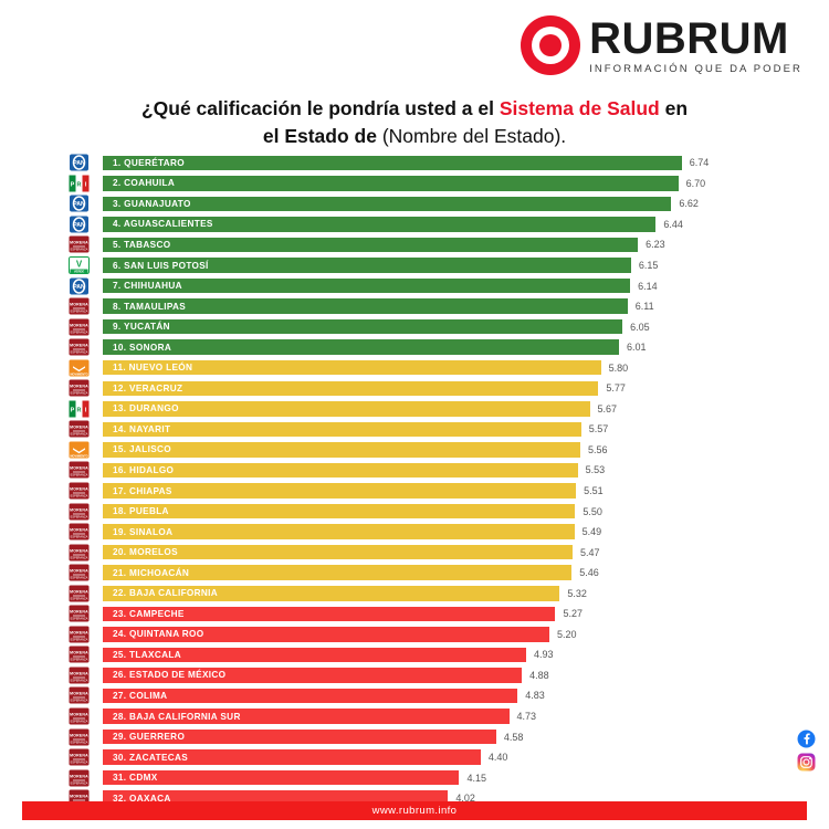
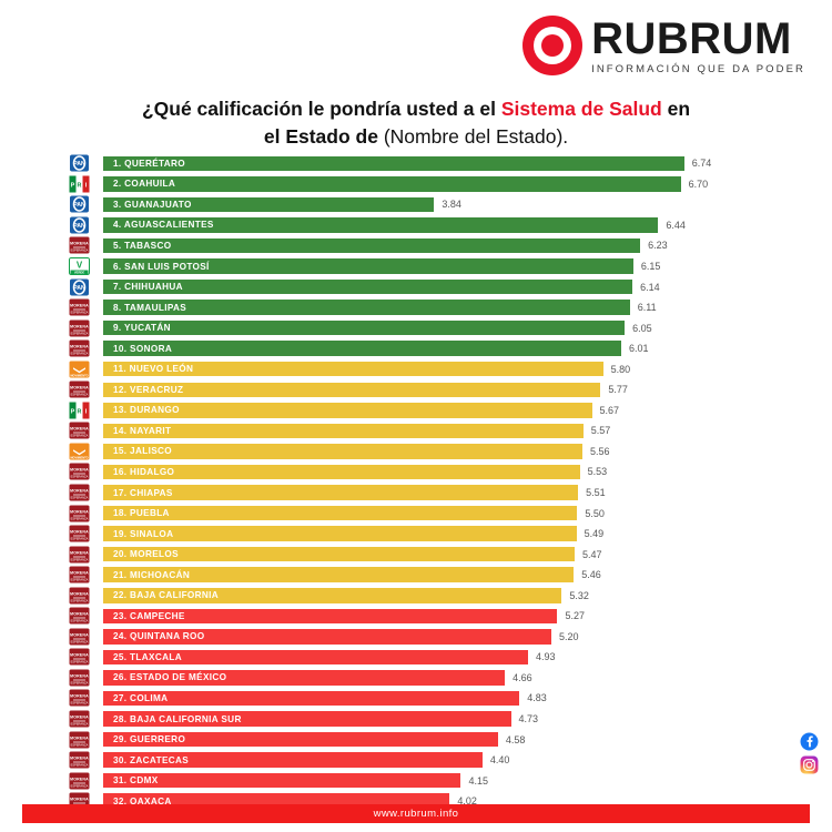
3. GUANAJUATO: 6.62 -> 3.84
26. ESTADO DE MÉXICO: 4.88 -> 4.66
